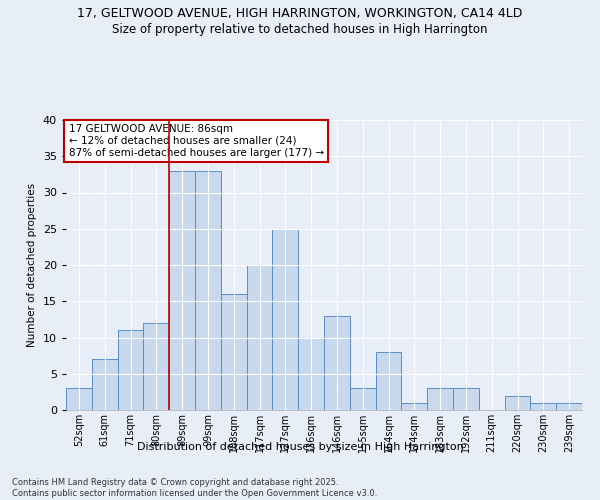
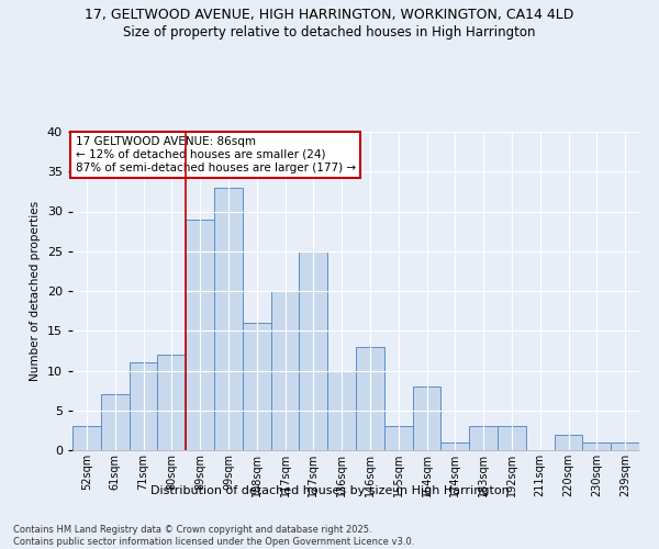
89sqm: 33 -> 29
